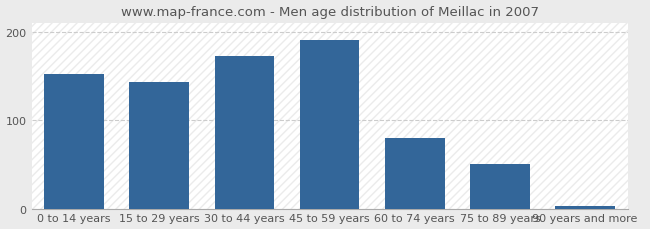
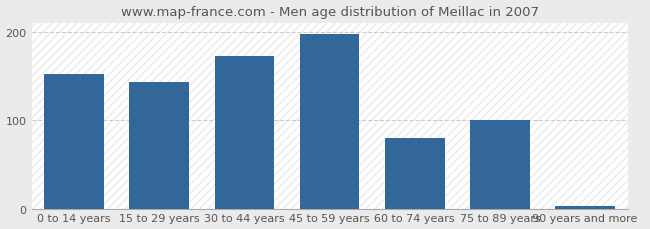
45 to 59 years: 191 -> 198
75 to 89 years: 50 -> 100
